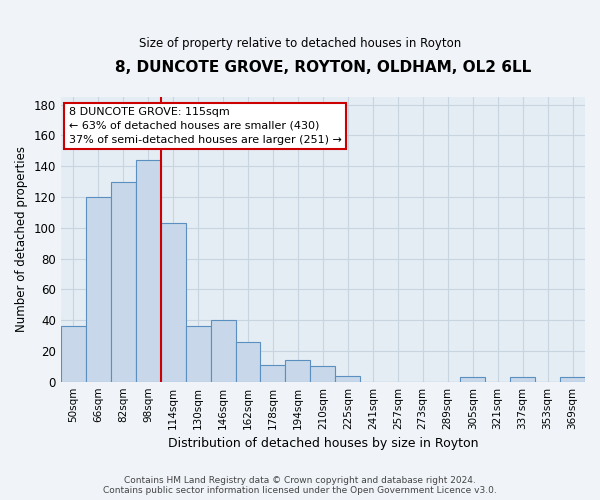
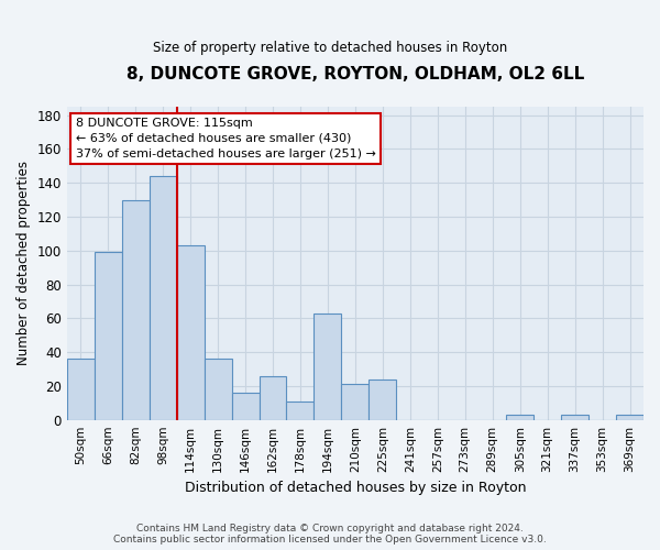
66sqm: 120 -> 99
146sqm: 40 -> 16
194sqm: 14 -> 63
210sqm: 10 -> 21
225sqm: 4 -> 24
